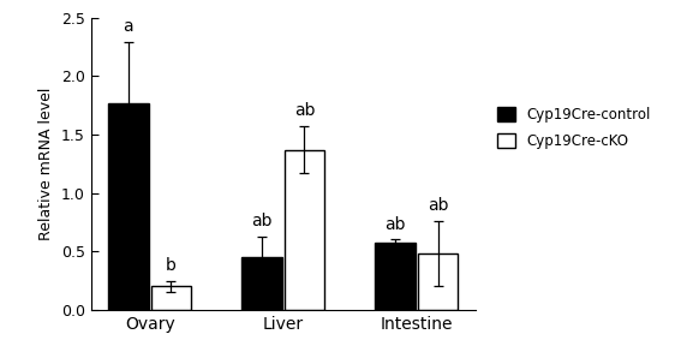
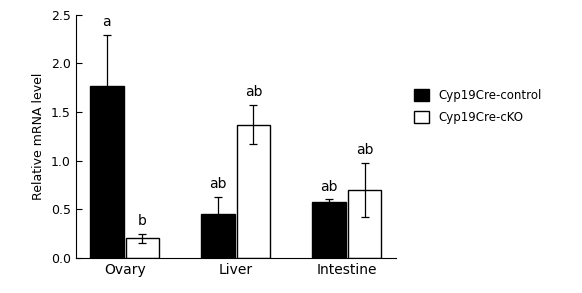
Cyp19Cre-cKO/Intestine: 0.48 -> 0.70
